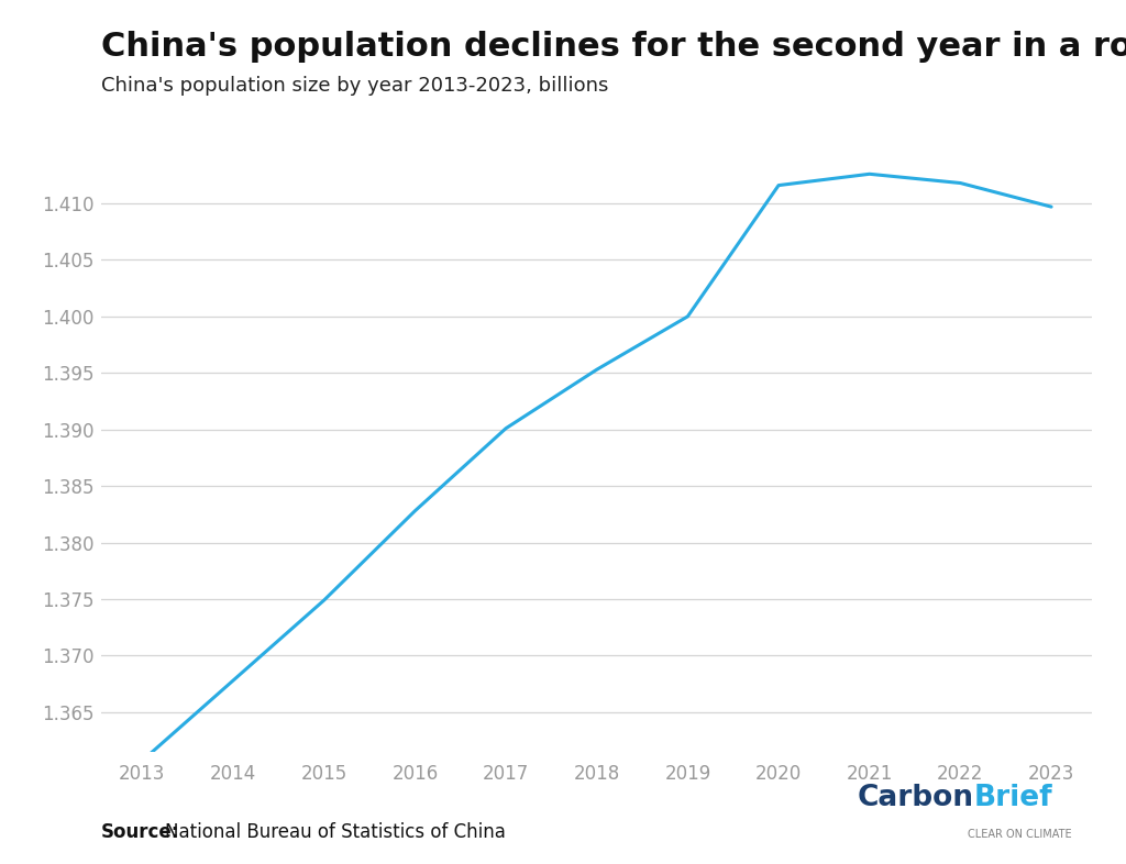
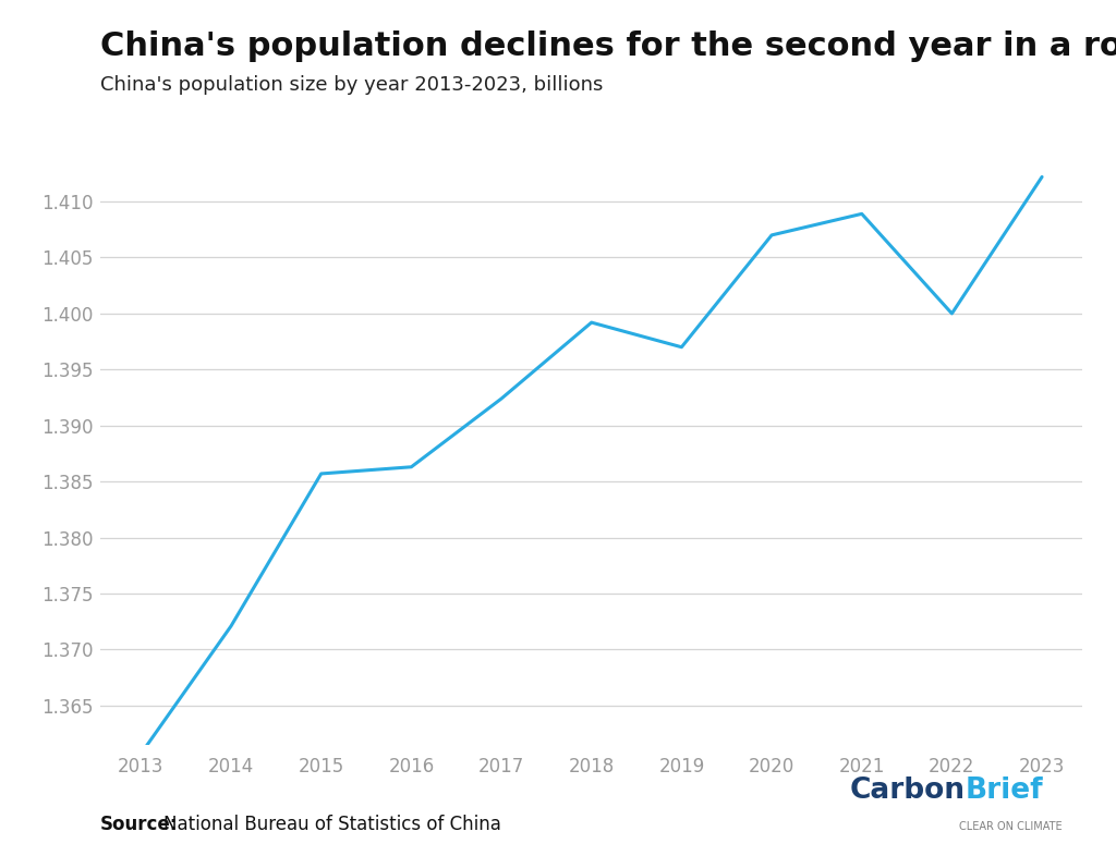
2014: 1.3678 -> 1.3721
2015: 1.3749 -> 1.3857
2016: 1.3828 -> 1.3863
2017: 1.3901 -> 1.3924
2018: 1.3953 -> 1.3992
2019: 1.4000 -> 1.3970
2020: 1.4116 -> 1.4070
2021: 1.4126 -> 1.4089
2022: 1.4118 -> 1.4000
2023: 1.4097 -> 1.4122
